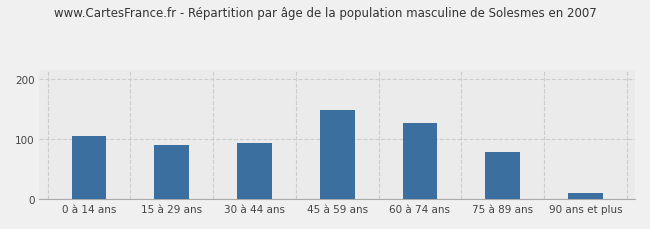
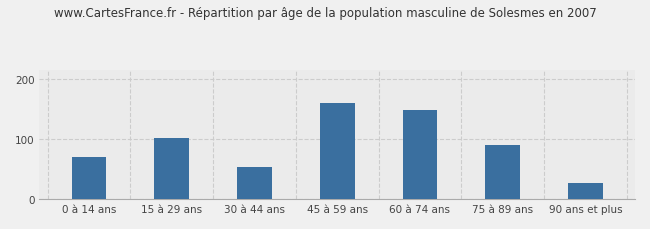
0 à 14 ans: 104 -> 70
15 à 29 ans: 90 -> 102
30 à 44 ans: 94 -> 54
45 à 59 ans: 148 -> 160
60 à 74 ans: 126 -> 148
75 à 89 ans: 79 -> 90
90 ans et plus: 10 -> 26
